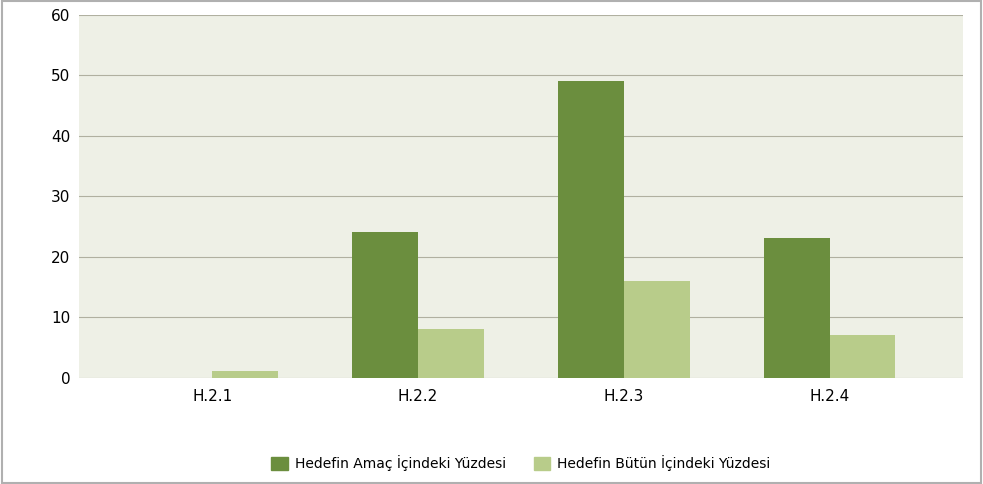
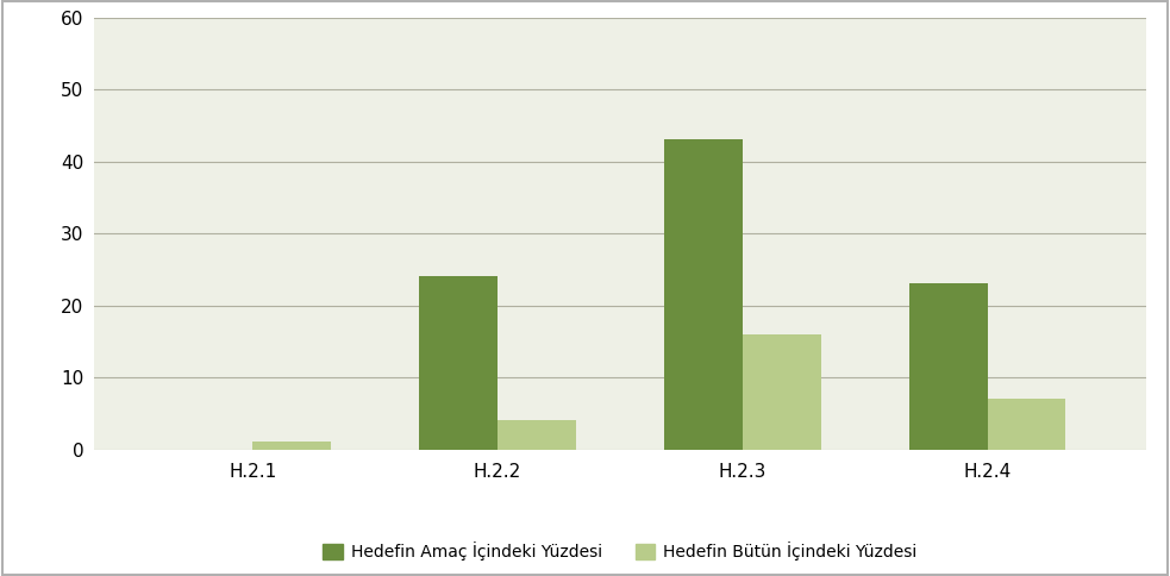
Hedefin Bütün İçindeki Yüzdesi/H.2.2: 8 -> 4
Hedefin Amaç İçindeki Yüzdesi/H.2.3: 49 -> 43
